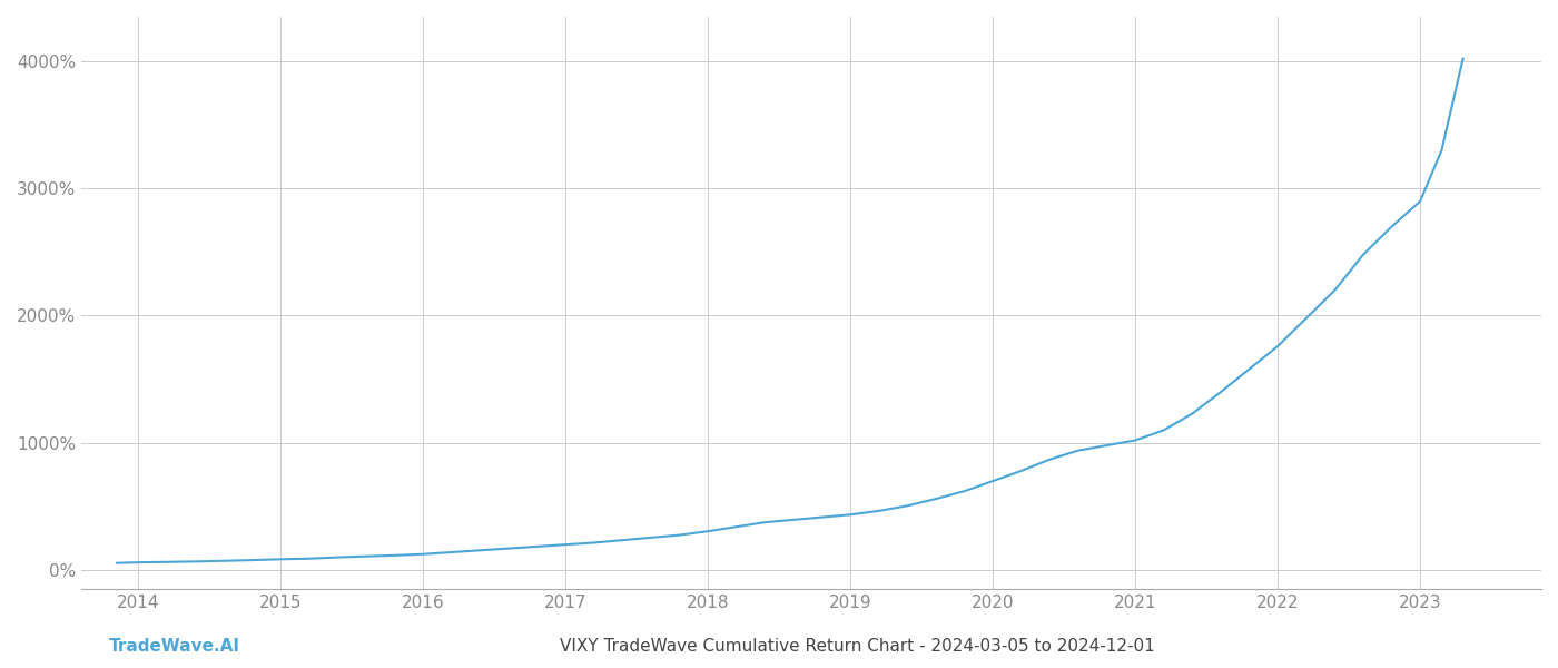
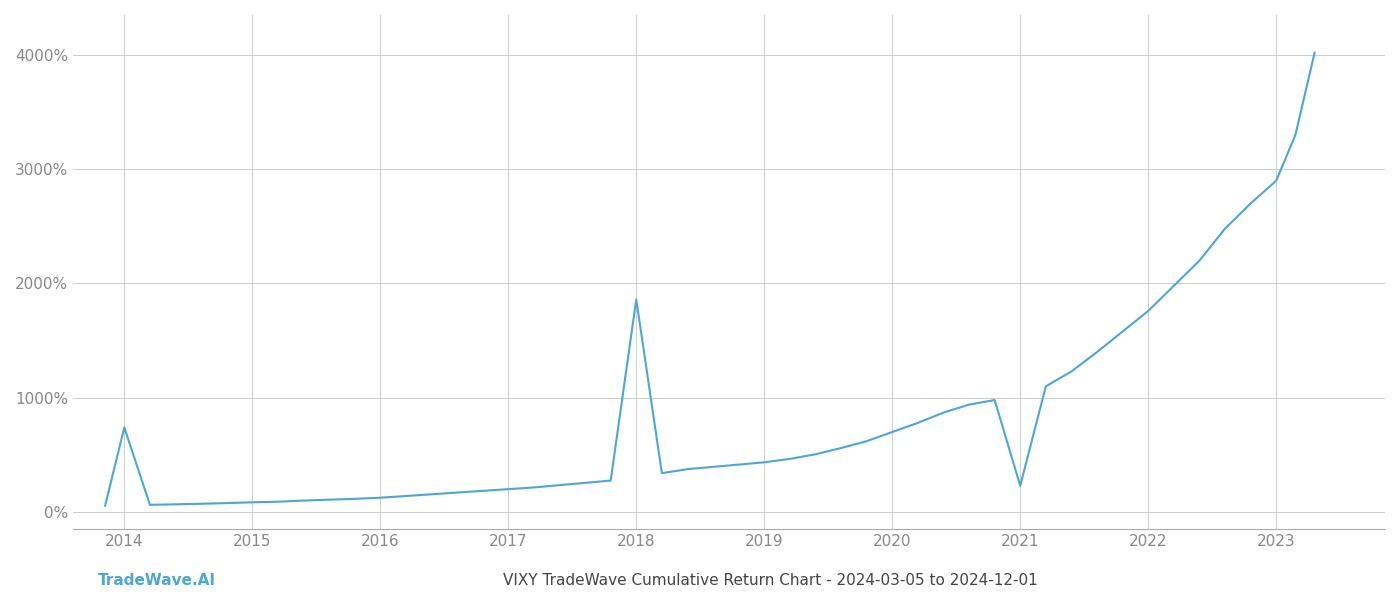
2014: 60% -> 740%
2018: 300% -> 1860%
2021: 1020% -> 230%
